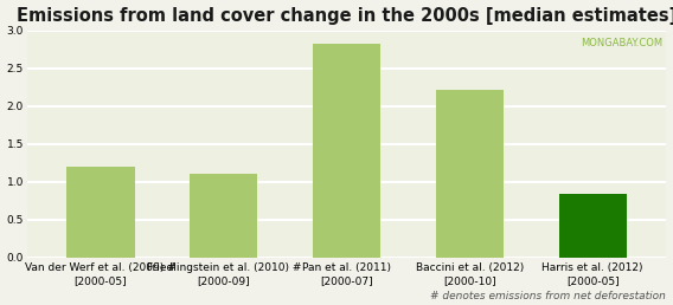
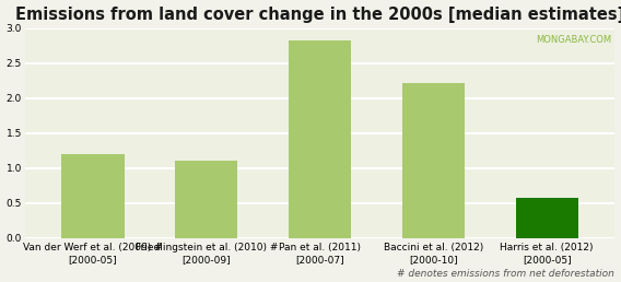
Harris et al. (2012) [2000-05]: 0.84 -> 0.58
